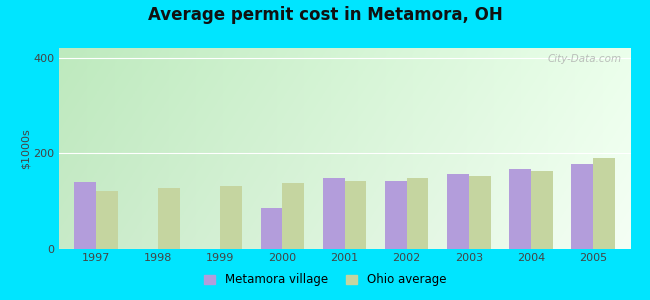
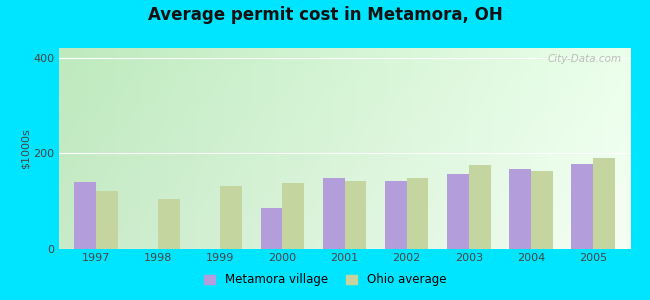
Ohio average/1998: 127 -> 105
Ohio average/2003: 153 -> 175
